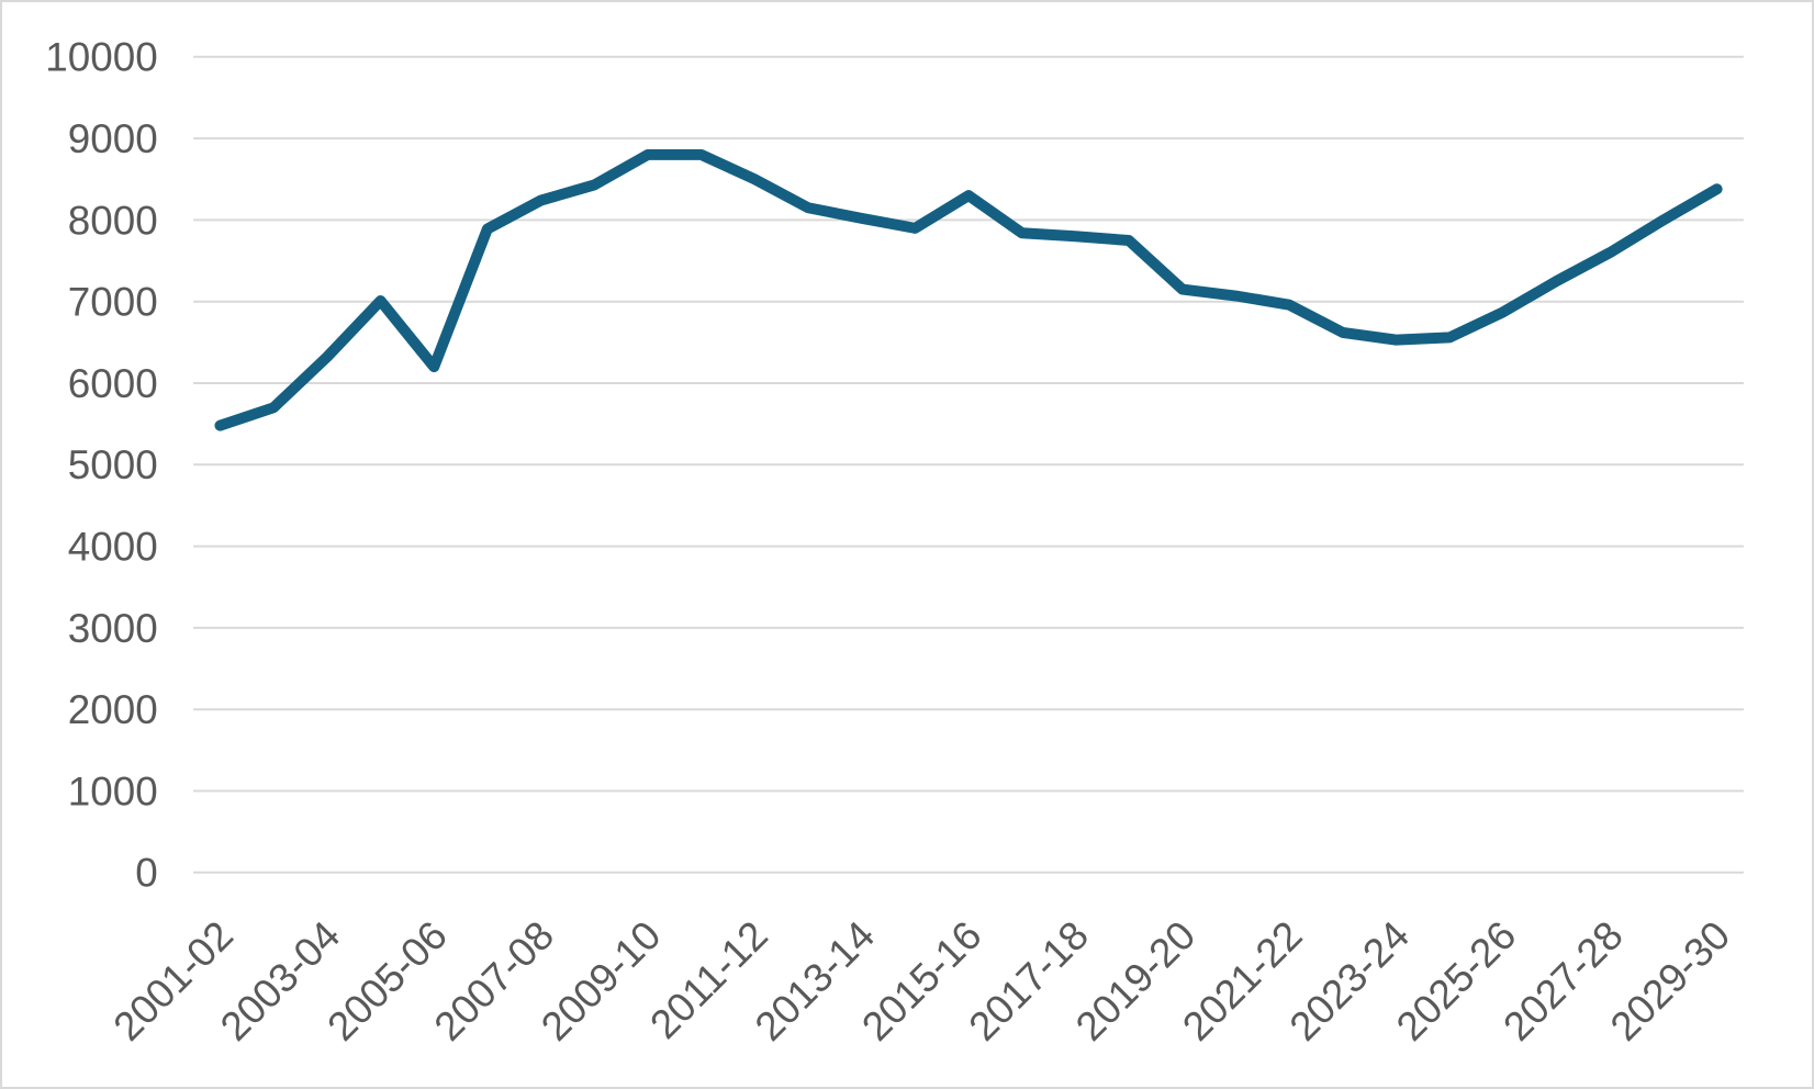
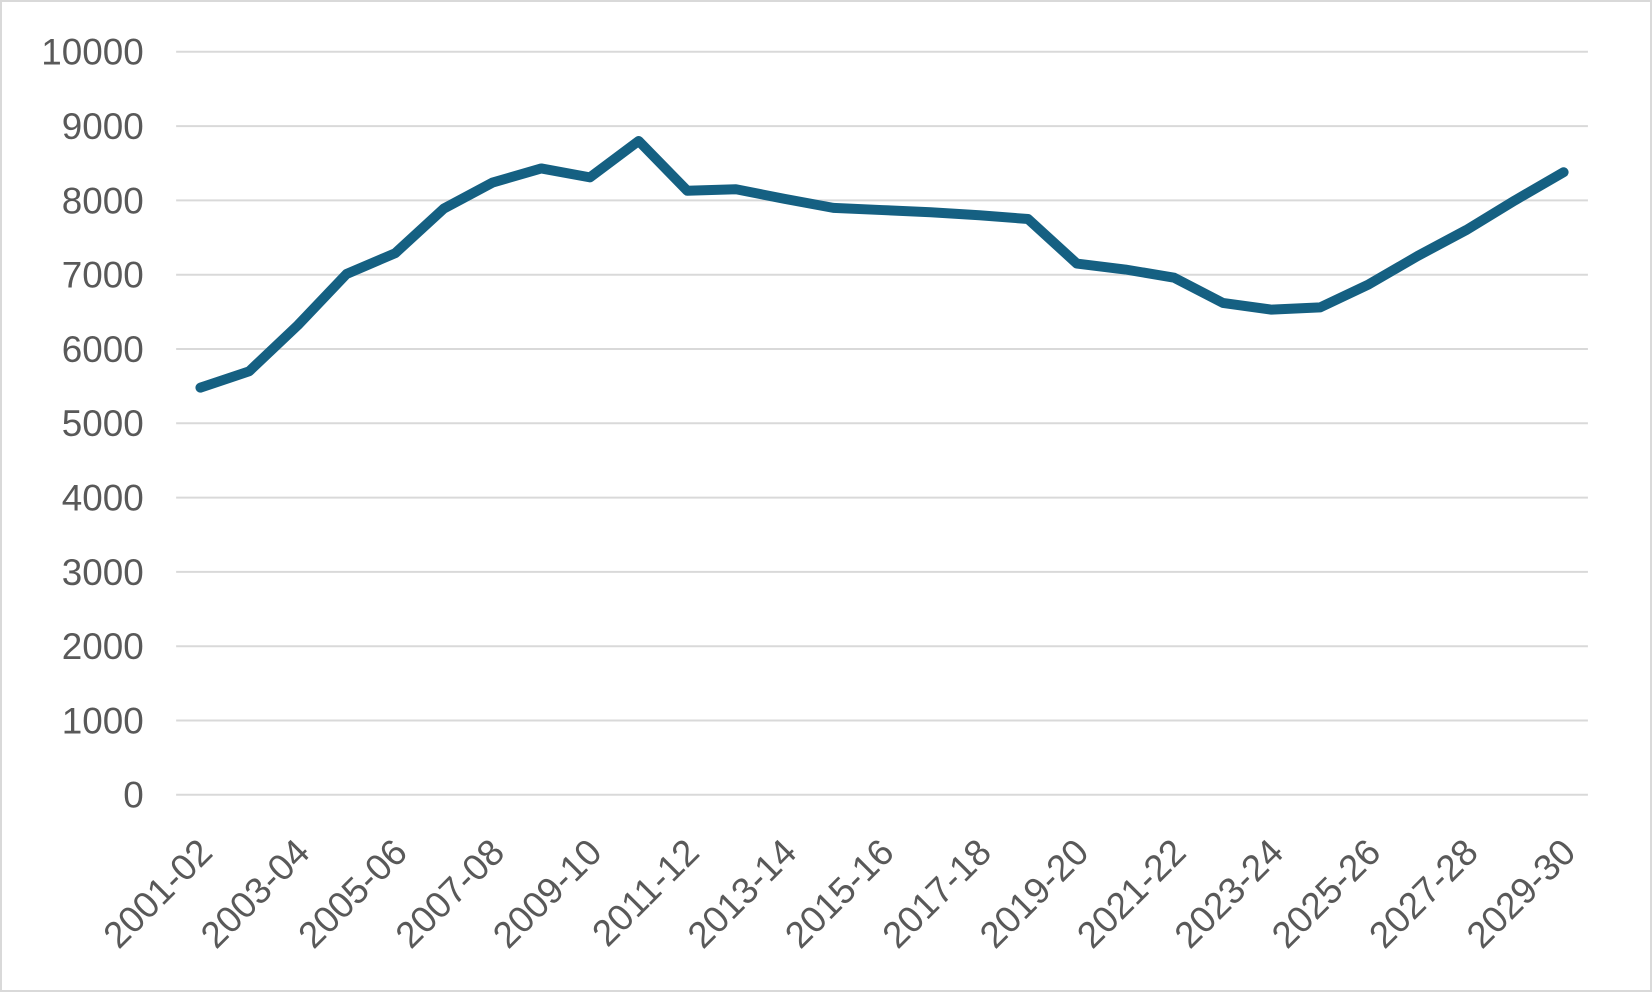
2005-06: 6200 -> 7300
2009-10: 8800 -> 8300
2011-12: 8500 -> 8100
2015-16: 8300 -> 7900
